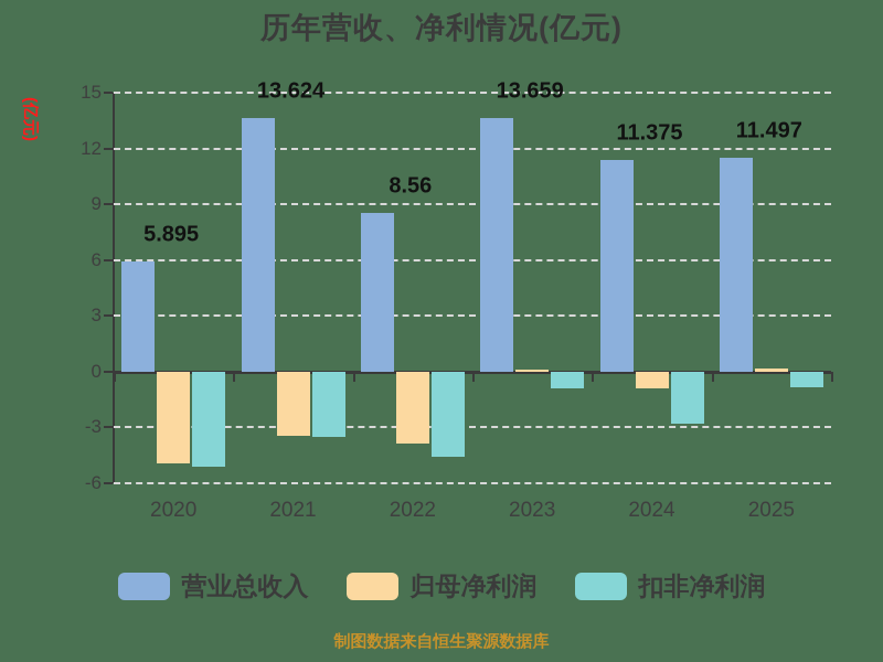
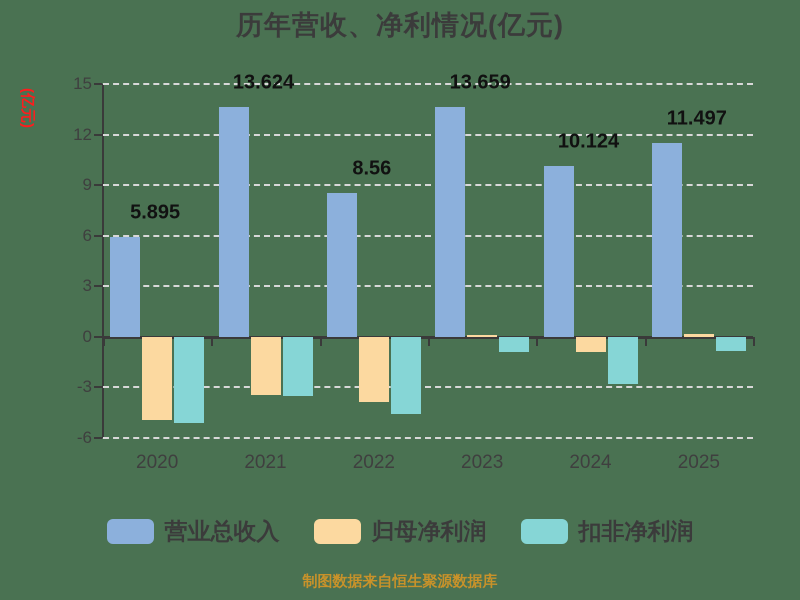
营业总收入/2024: 11.375 -> 10.124
